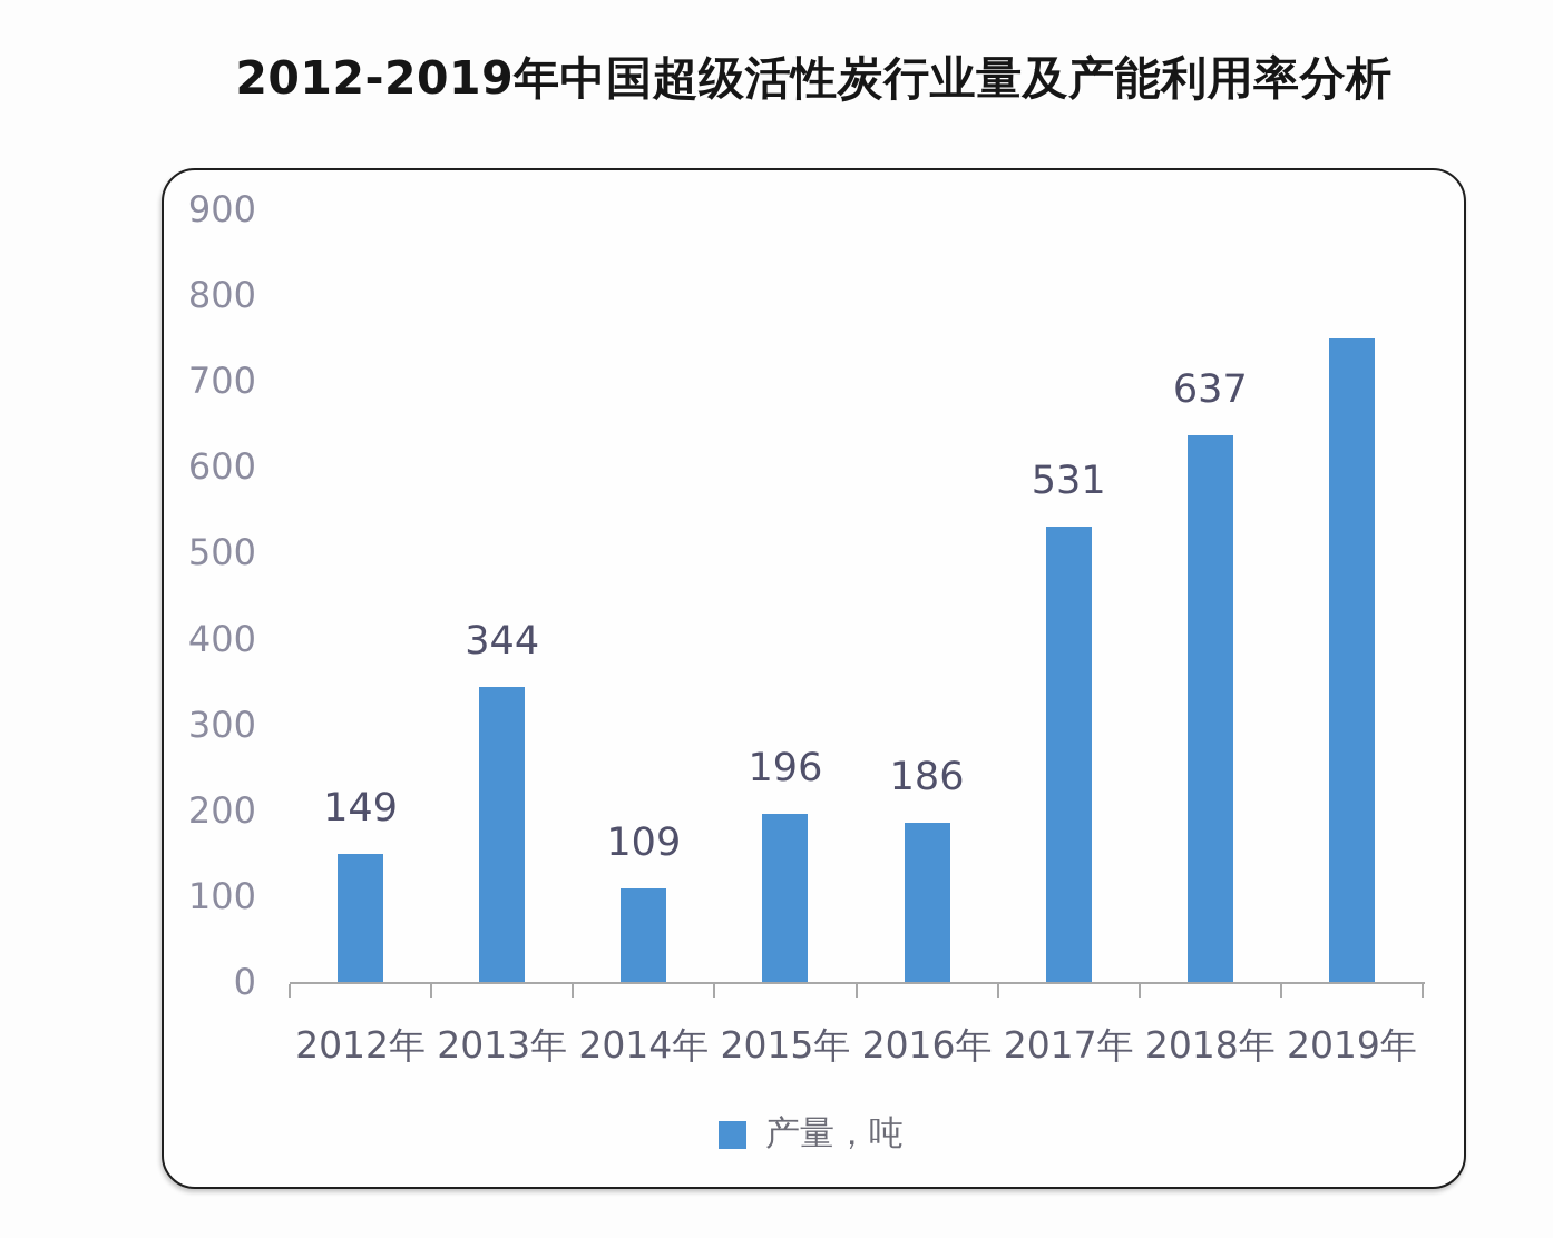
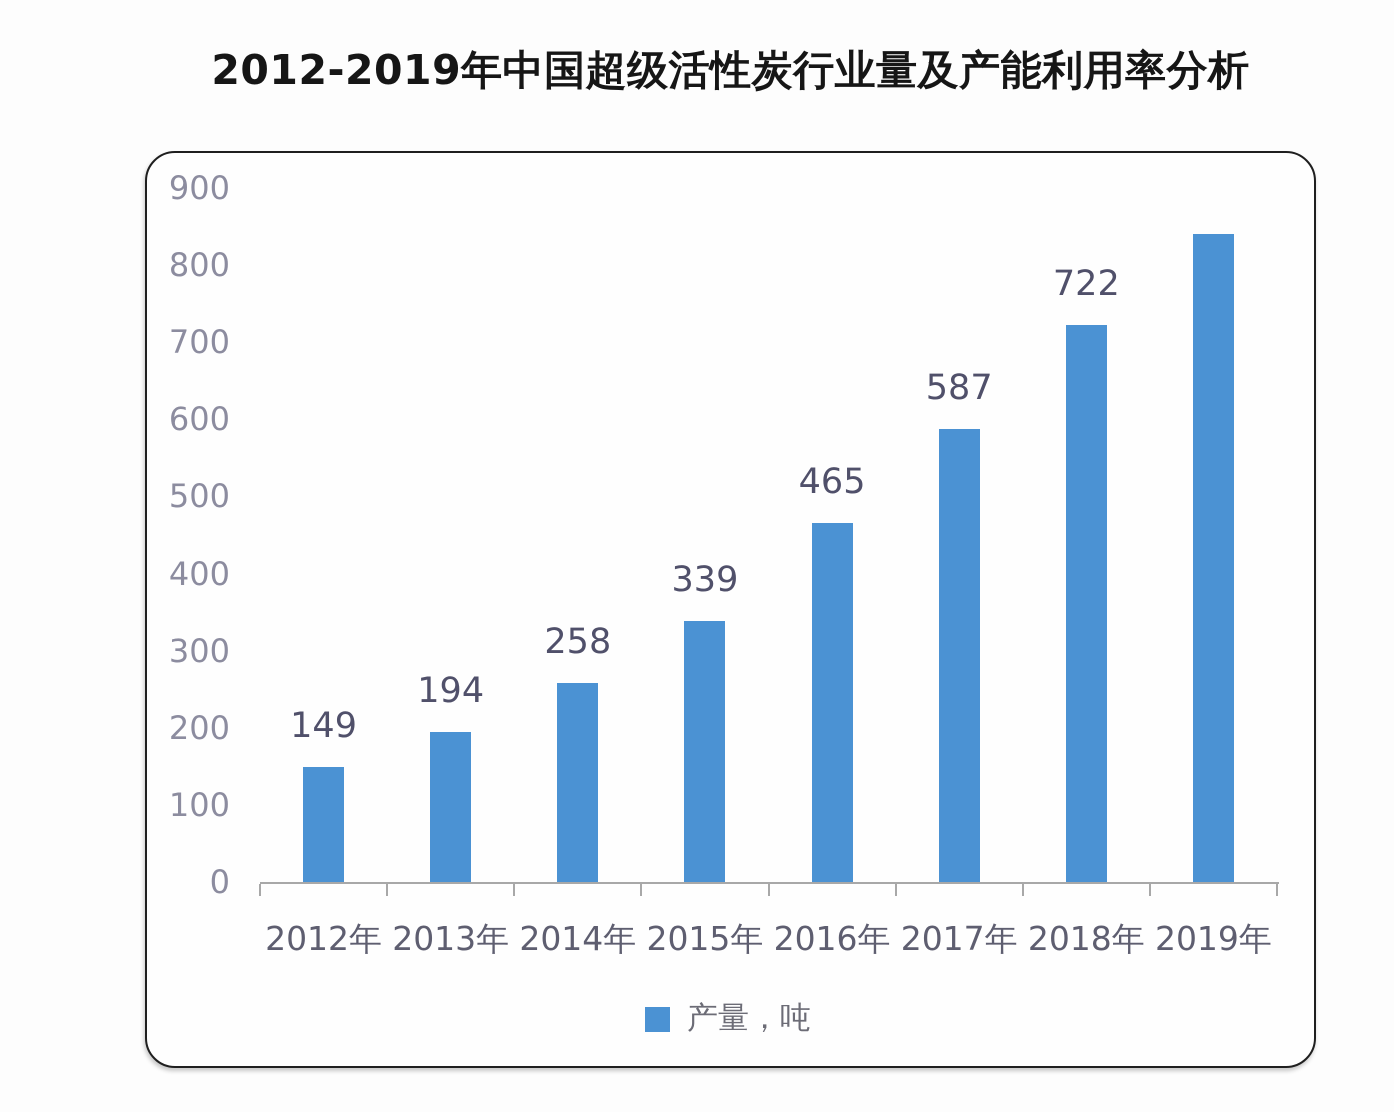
2013年: 344 -> 194
2014年: 109 -> 258
2015年: 196 -> 339
2016年: 186 -> 465
2017年: 531 -> 587
2018年: 637 -> 722
2019年: 750 -> 840
